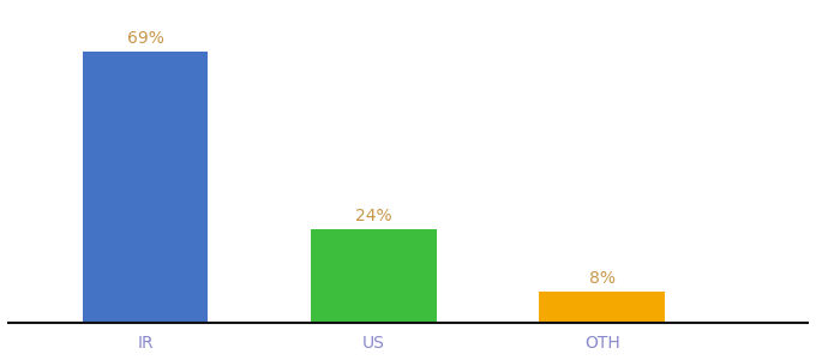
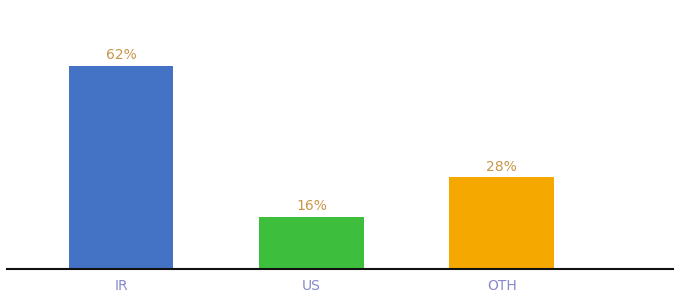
IR: 69% -> 62%
US: 24% -> 16%
OTH: 8% -> 28%
